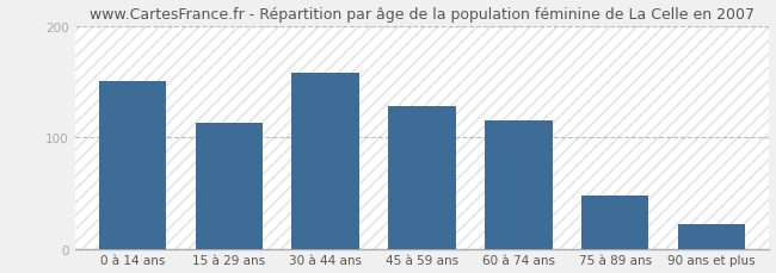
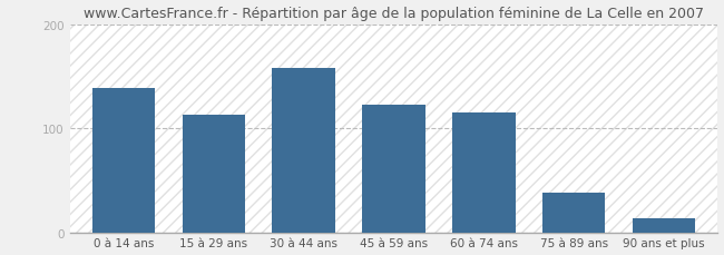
0 à 14 ans: 150 -> 138
45 à 59 ans: 128 -> 122
75 à 89 ans: 48 -> 38
90 ans et plus: 22 -> 13
